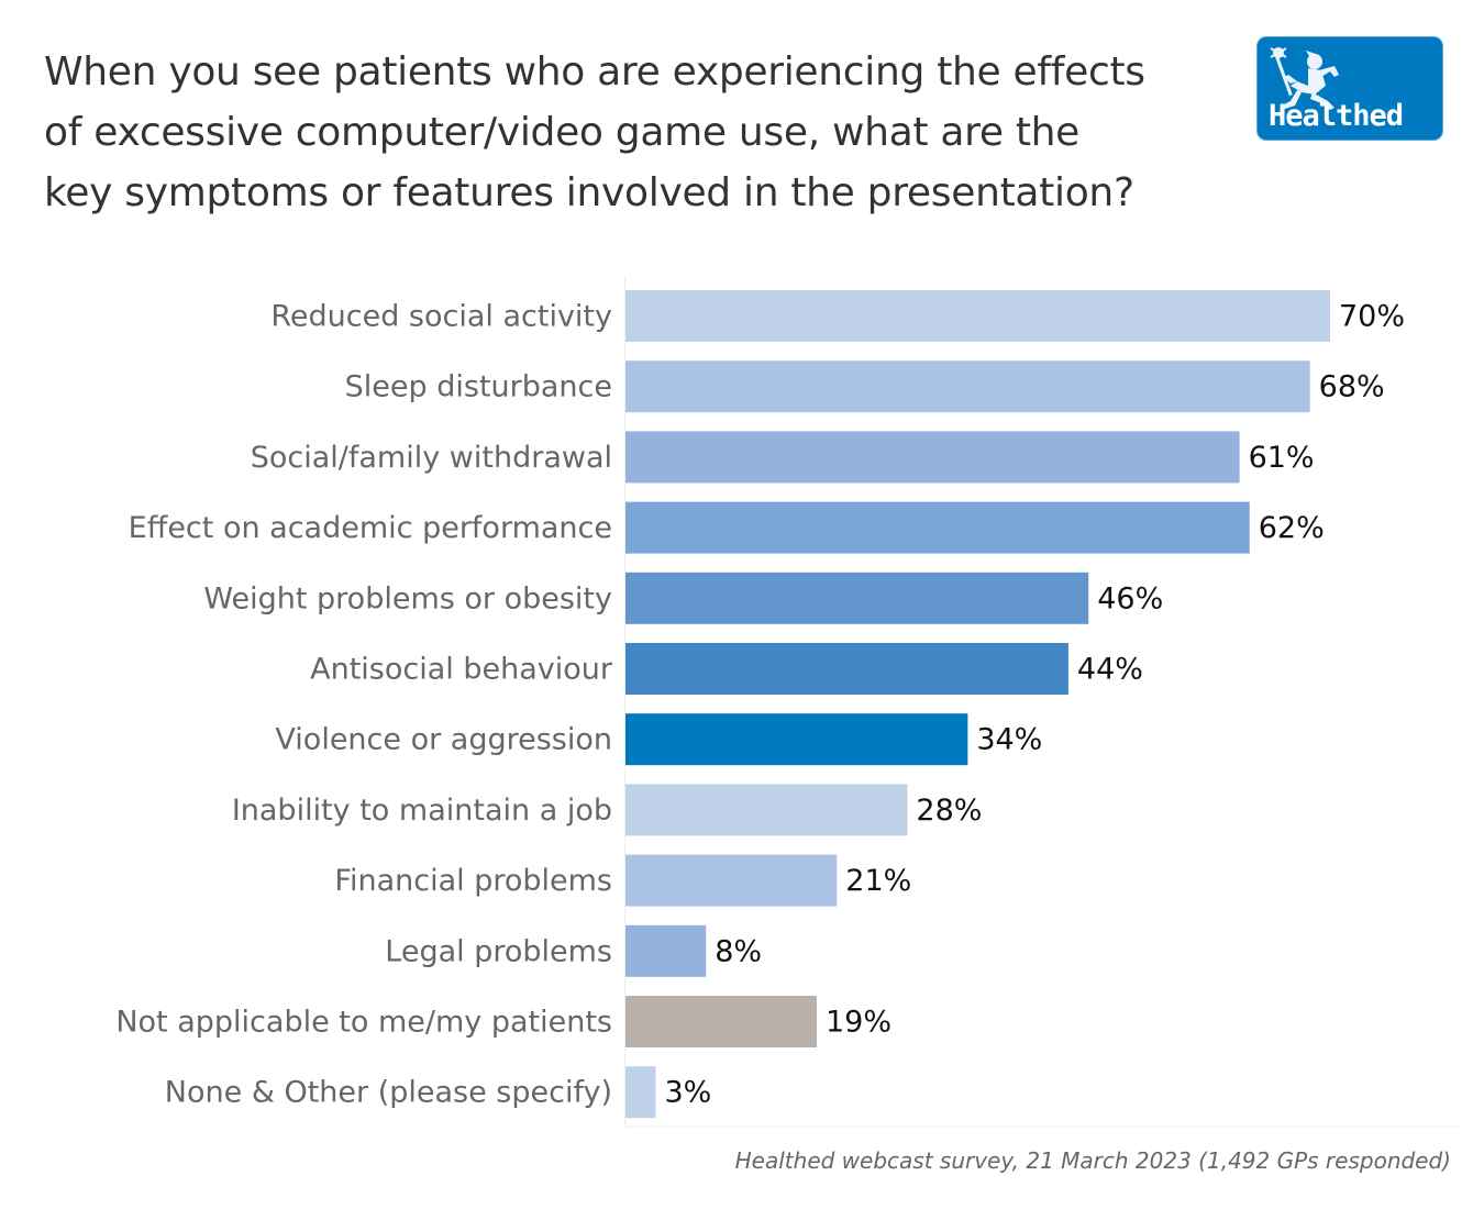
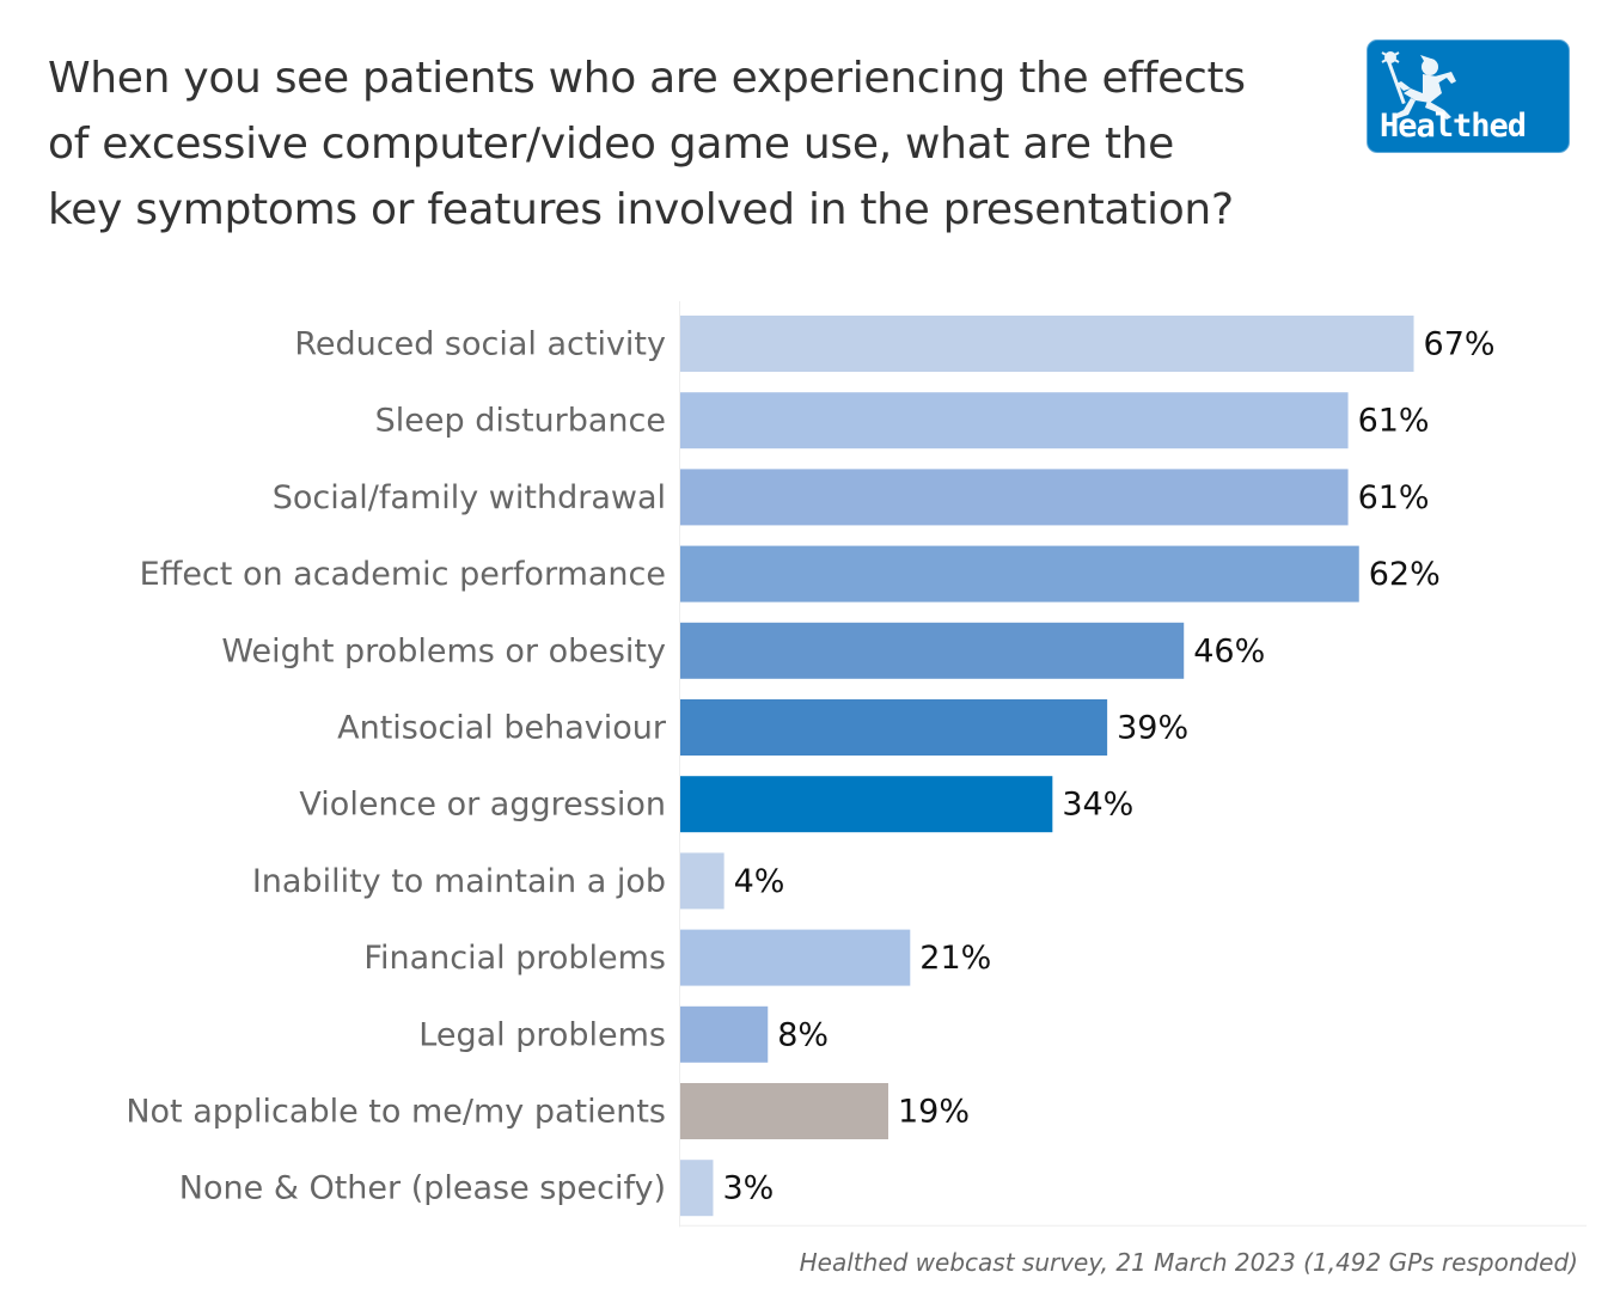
Reduced social activity: 70% -> 67%
Sleep disturbance: 68% -> 61%
Antisocial behaviour: 44% -> 39%
Inability to maintain a job: 28% -> 4%
